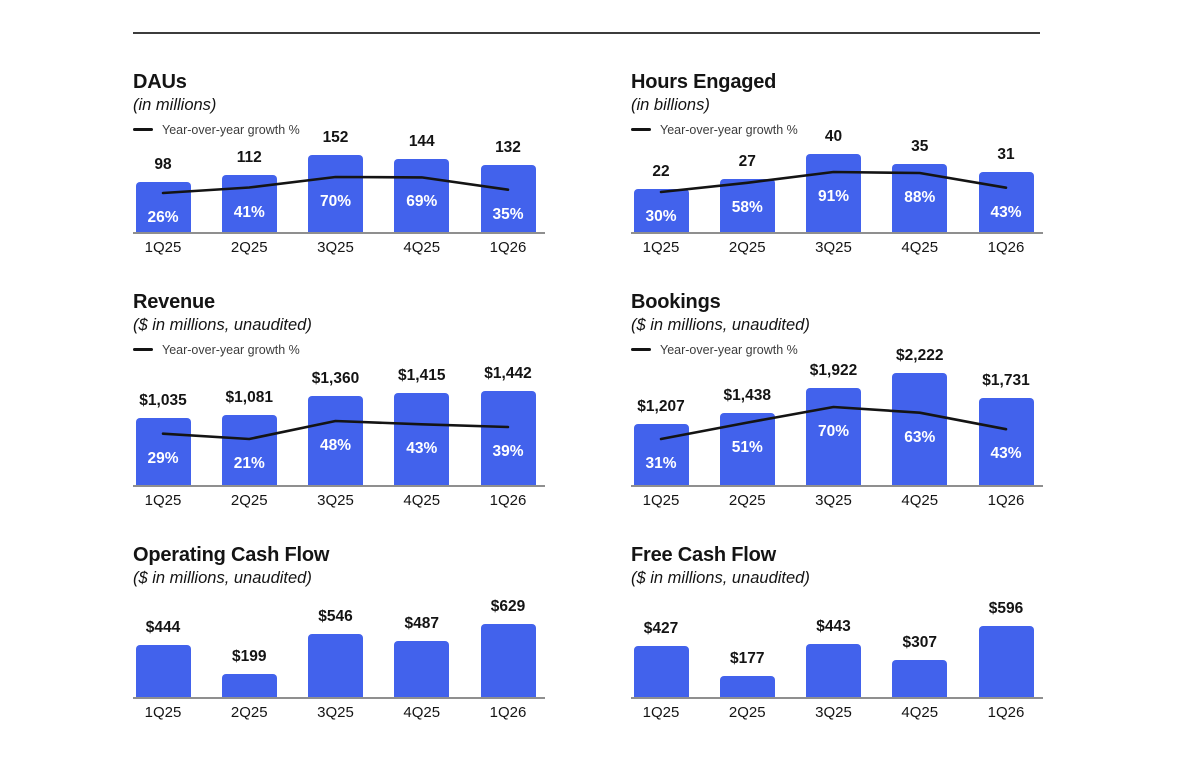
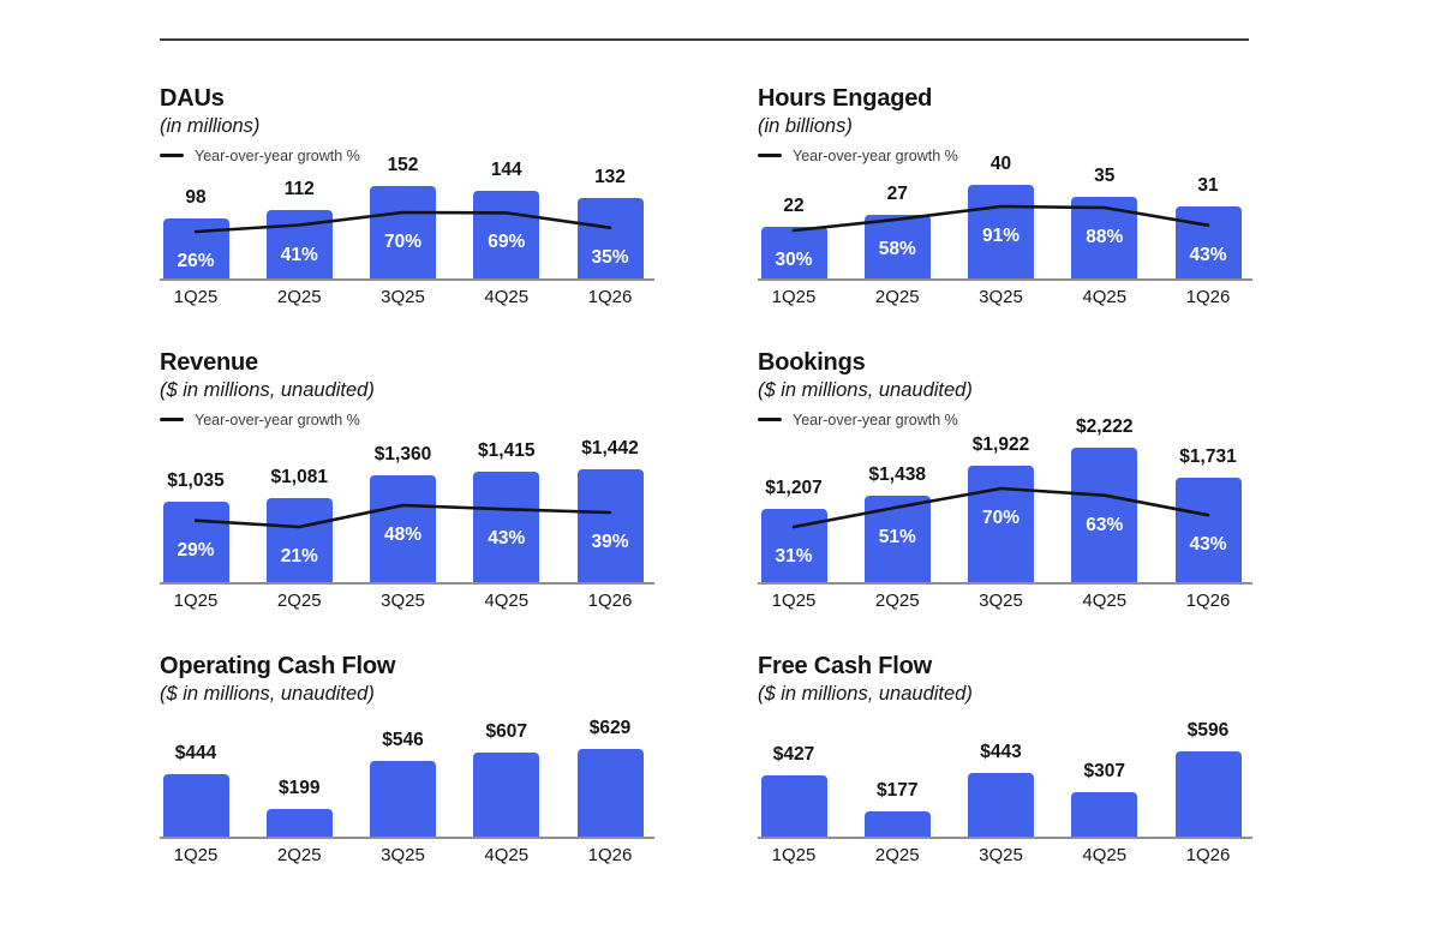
Operating Cash Flow/4Q25: $487 -> $607
